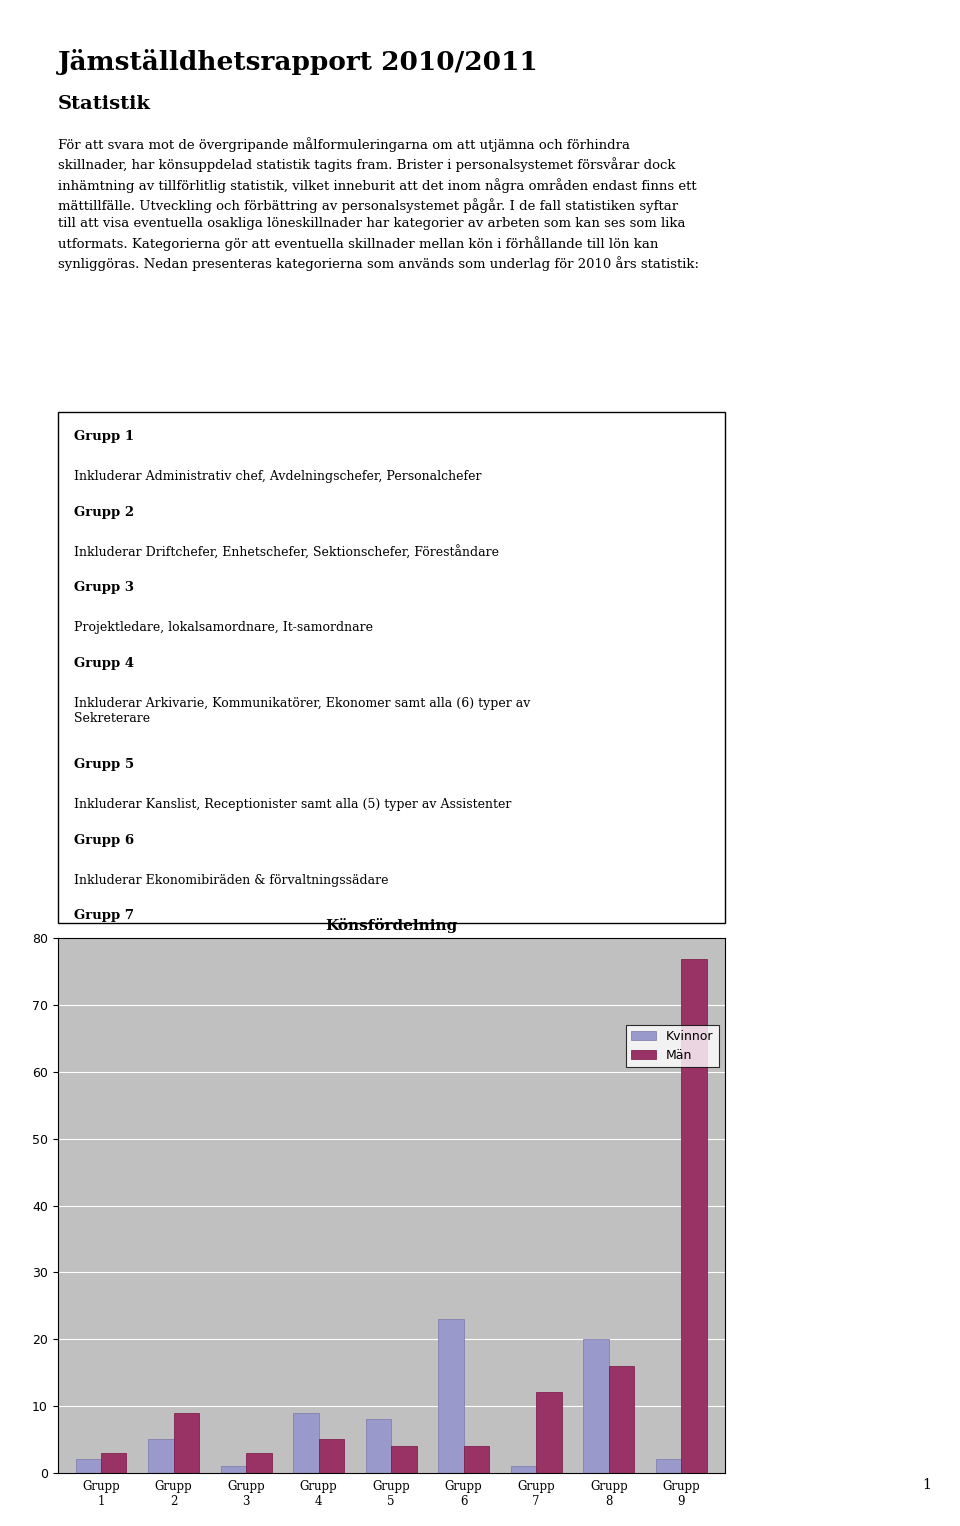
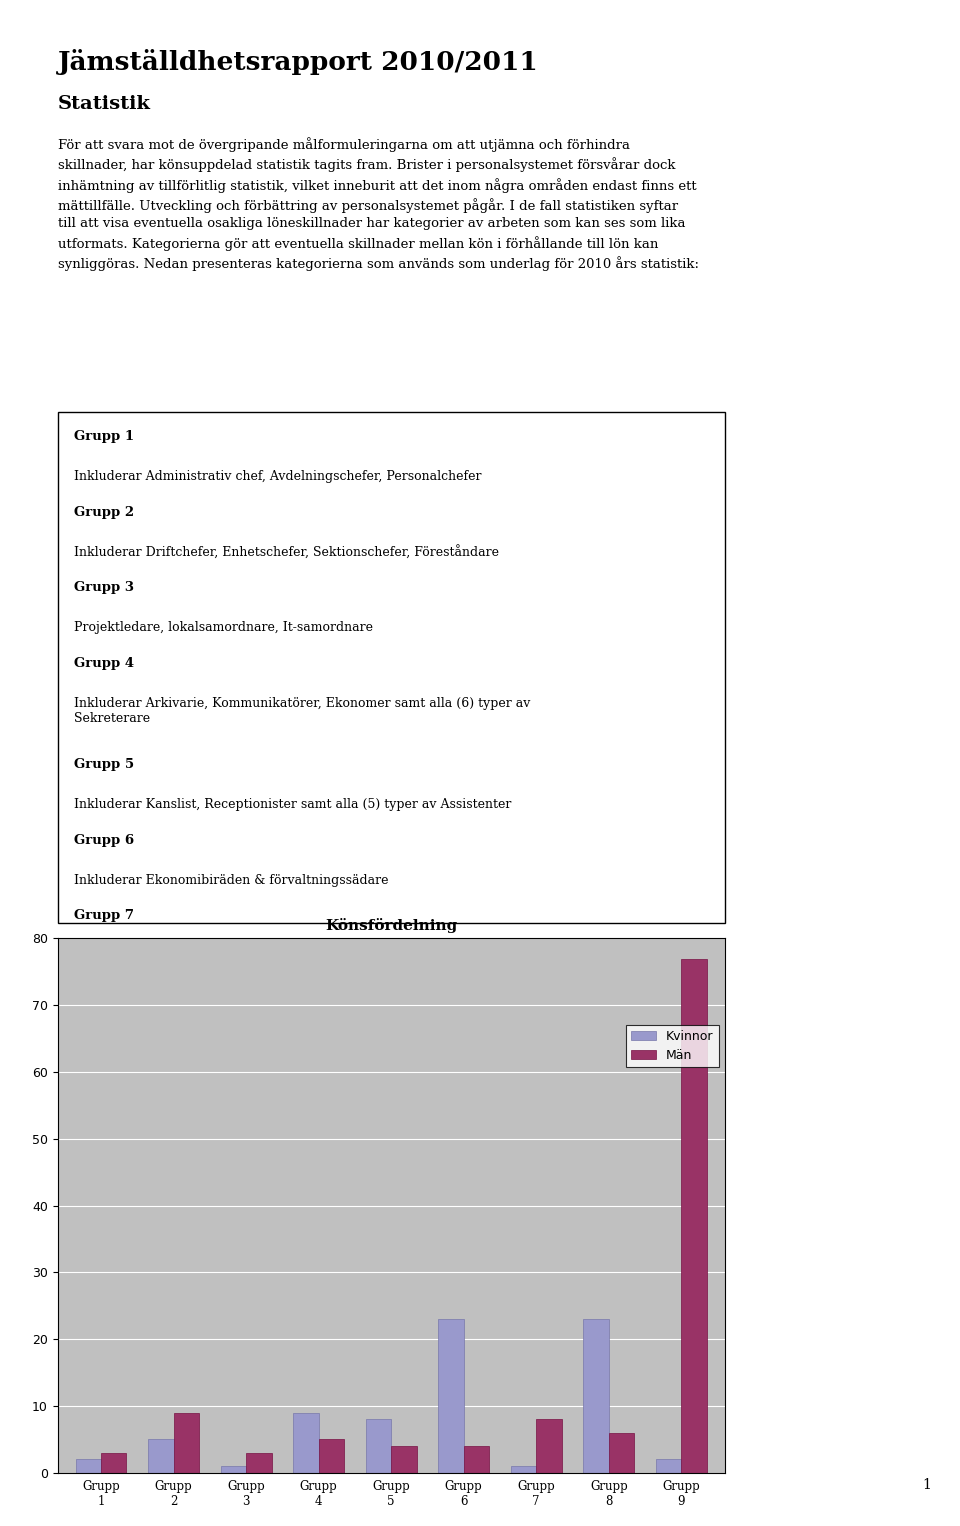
Män/Grupp 7: 12 -> 8
Kvinnor/Grupp 8: 20 -> 23
Män/Grupp 8: 16 -> 6
